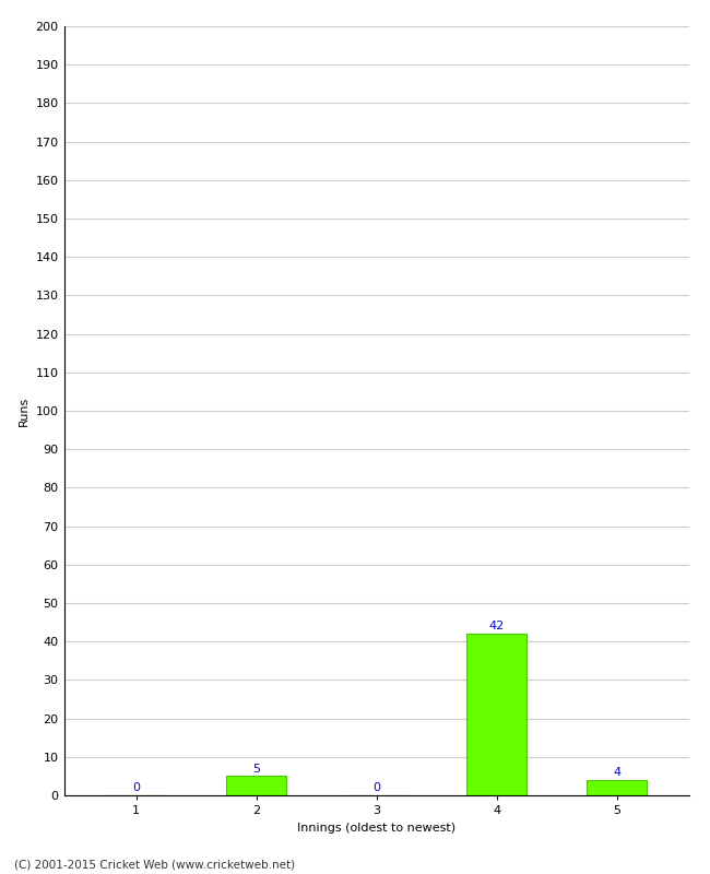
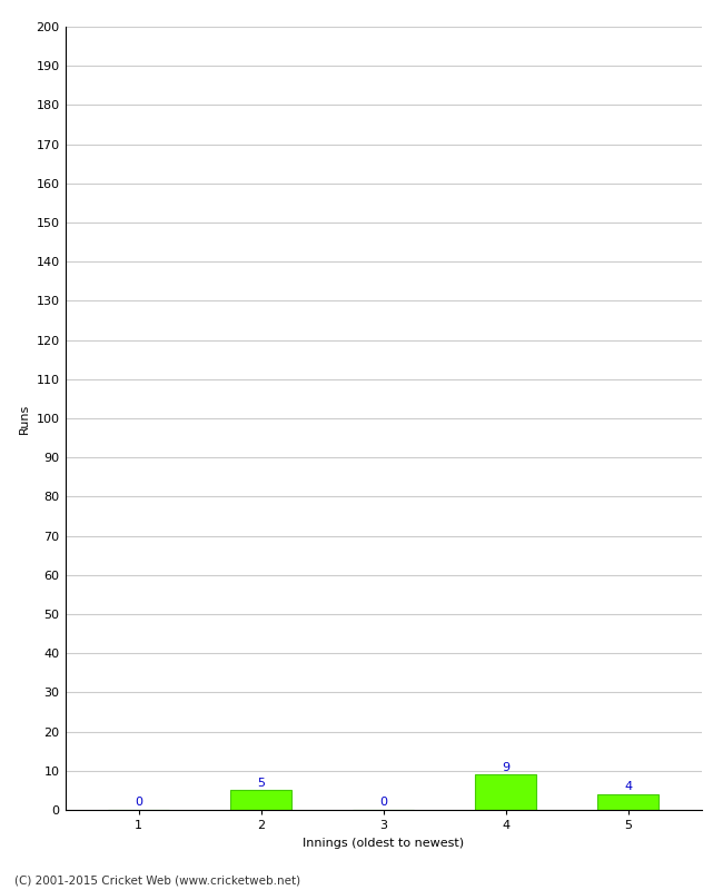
4: 42 -> 9
